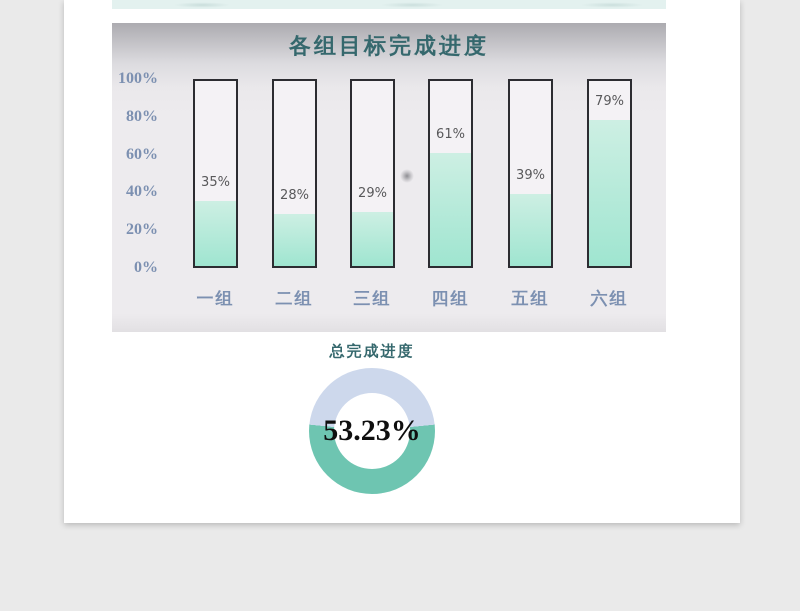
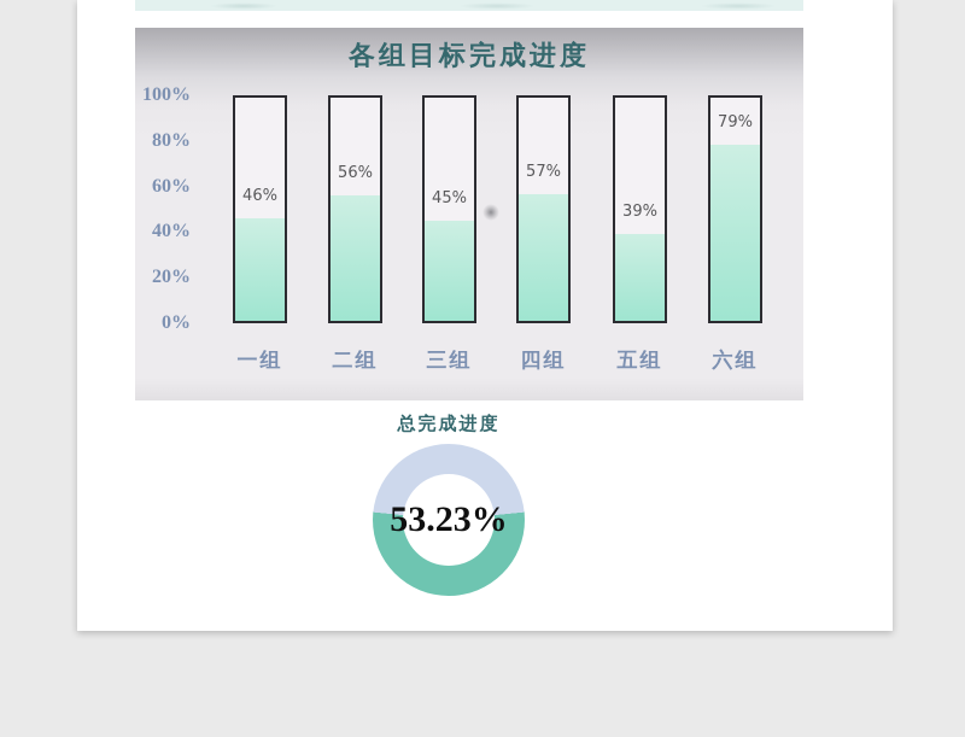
各组目标完成进度/一组: 35% -> 46%
各组目标完成进度/二组: 28% -> 56%
各组目标完成进度/三组: 29% -> 45%
各组目标完成进度/四组: 61% -> 57%
